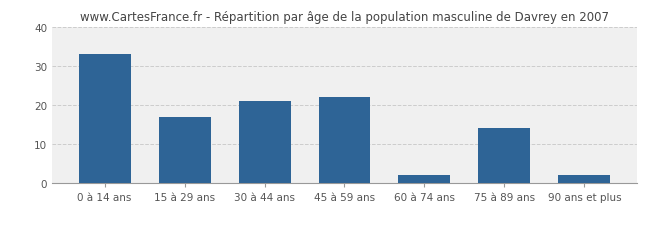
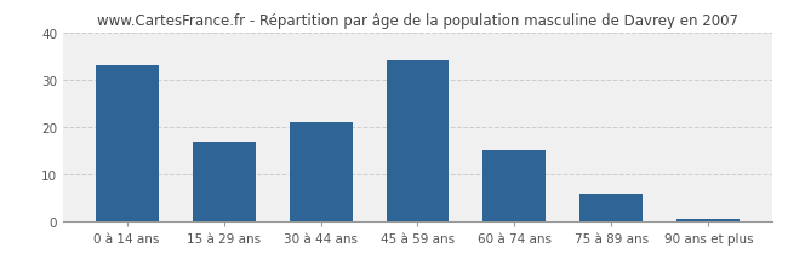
45 à 59 ans: 22.0 -> 34.0
60 à 74 ans: 2.0 -> 15.0
75 à 89 ans: 14.0 -> 6.0
90 ans et plus: 2.0 -> 0.5
